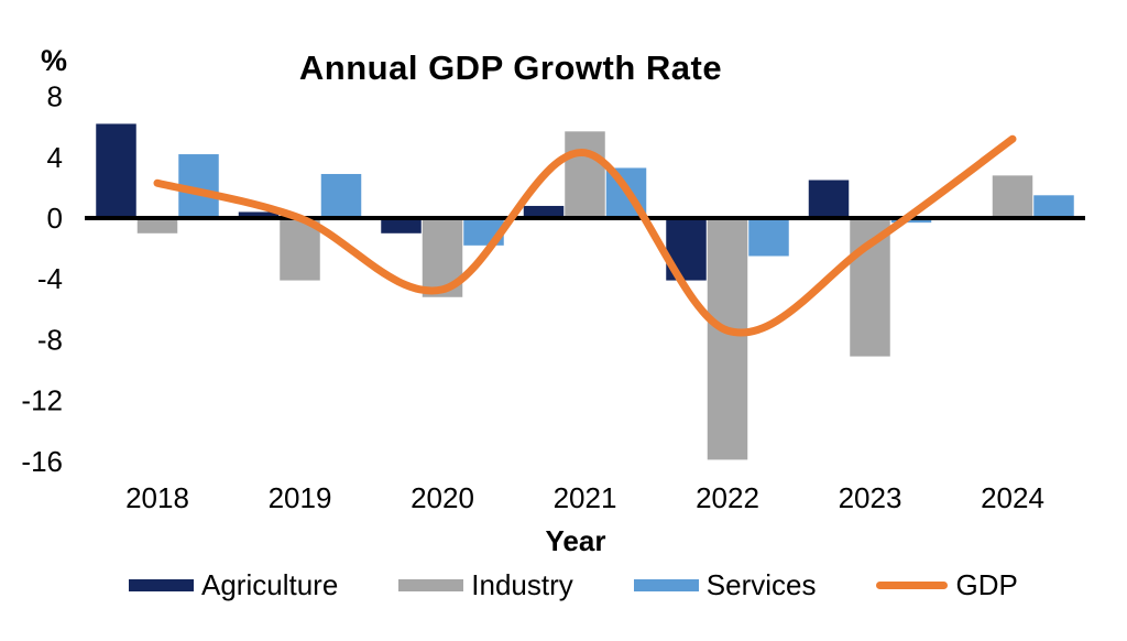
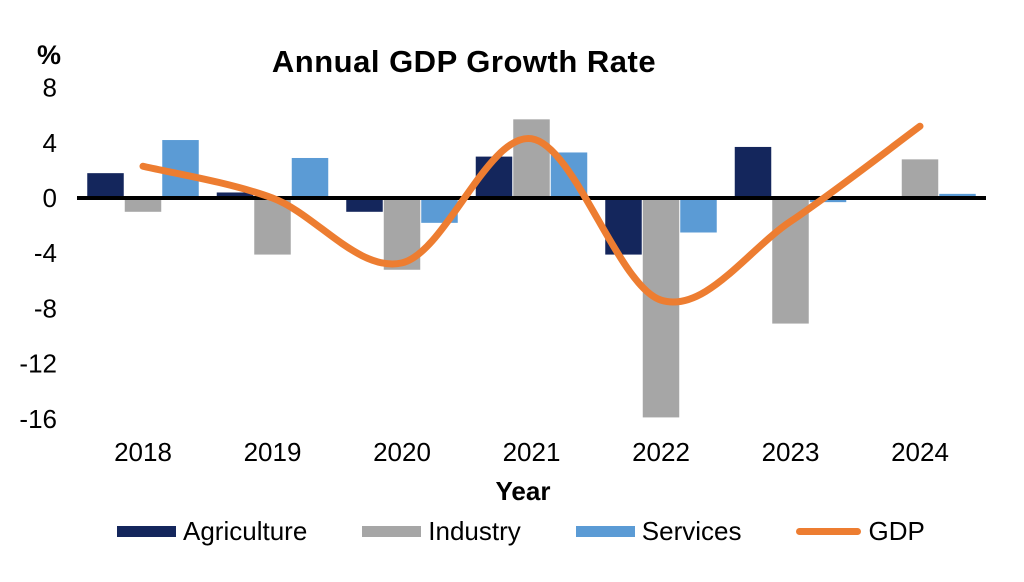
Agriculture/2018: 6.2 -> 1.8
Agriculture/2021: 0.8 -> 3.0
Agriculture/2023: 2.5 -> 3.7
Services/2024: 1.5 -> 0.3
